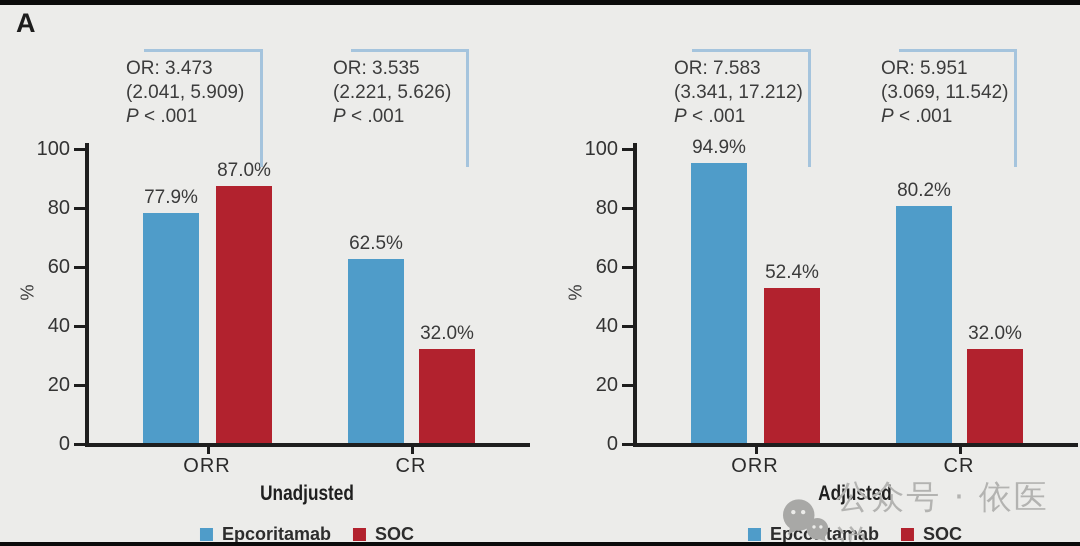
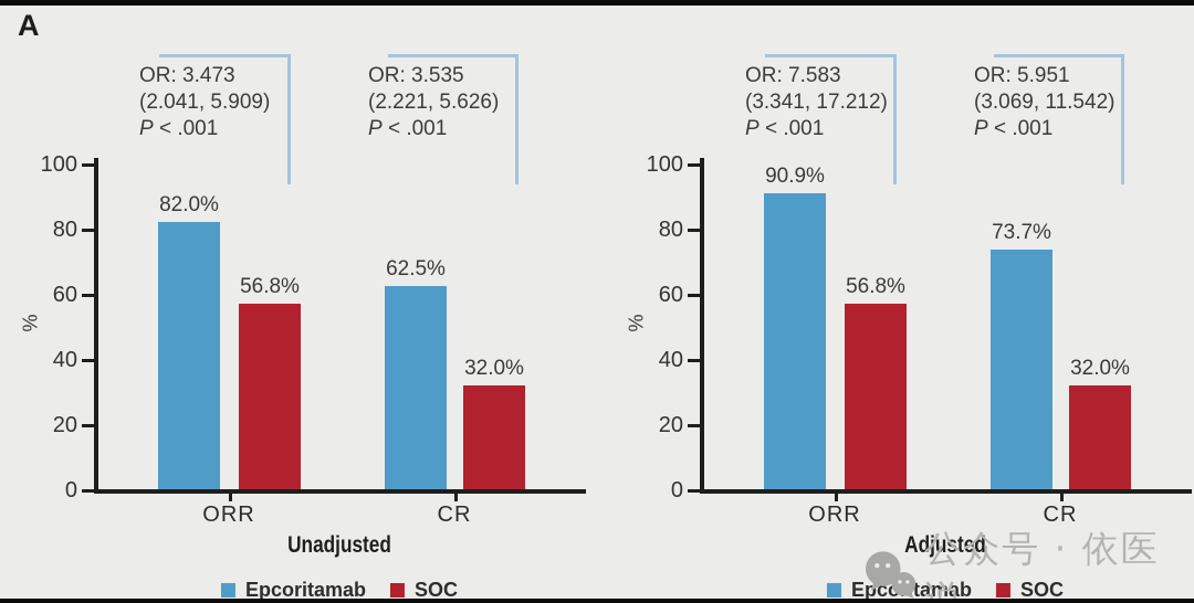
Unadjusted/Epcoritamab/ORR: 77.9% -> 82.0%
Unadjusted/SOC/ORR: 87.0% -> 56.8%
Adjusted/Epcoritamab/ORR: 94.9% -> 90.9%
Adjusted/SOC/ORR: 52.4% -> 56.8%
Adjusted/Epcoritamab/CR: 80.2% -> 73.7%
